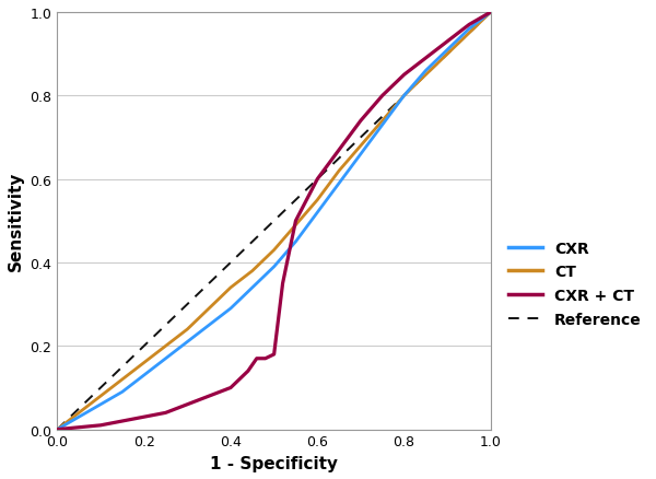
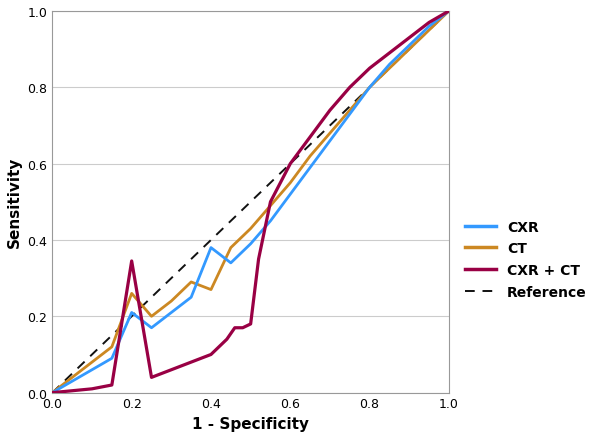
CXR/0.2: 0.13 -> 0.21
CT/0.2: 0.16 -> 0.26
CXR + CT/0.2: 0.030 -> 0.345
CXR/0.4: 0.29 -> 0.38
CT/0.4: 0.34 -> 0.27
